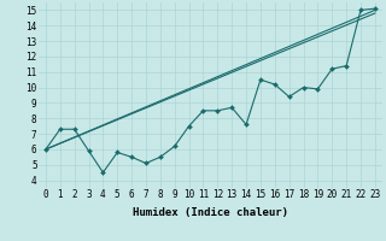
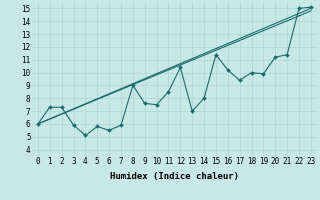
4: 4.5 -> 5.1
7: 5.1 -> 5.9
8: 5.5 -> 9.0
9: 6.2 -> 7.6
12: 8.5 -> 10.4
13: 8.7 -> 7.0
14: 7.6 -> 8.0
15: 10.5 -> 11.4
